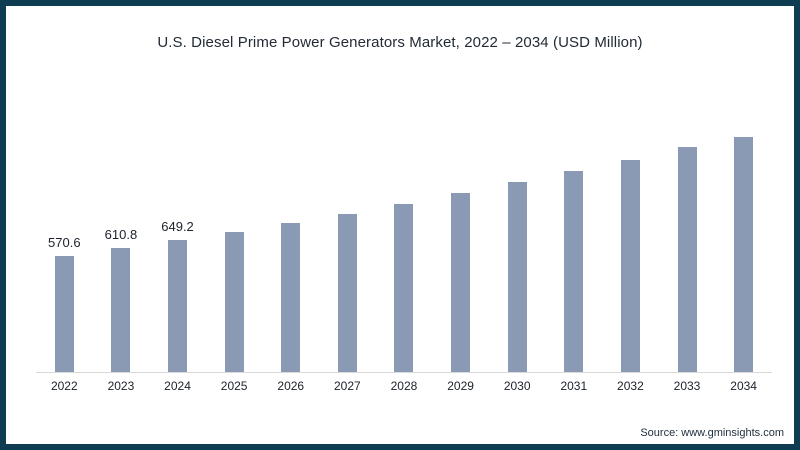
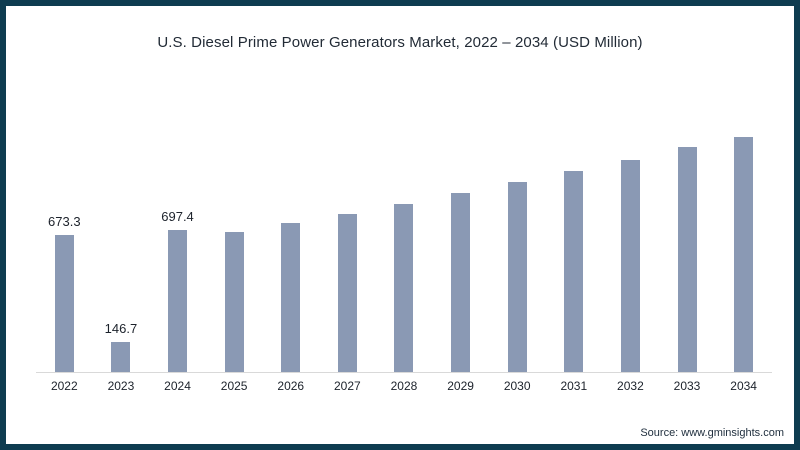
2022: 570.6 -> 673.3
2023: 610.8 -> 146.7
2024: 649.2 -> 697.4
